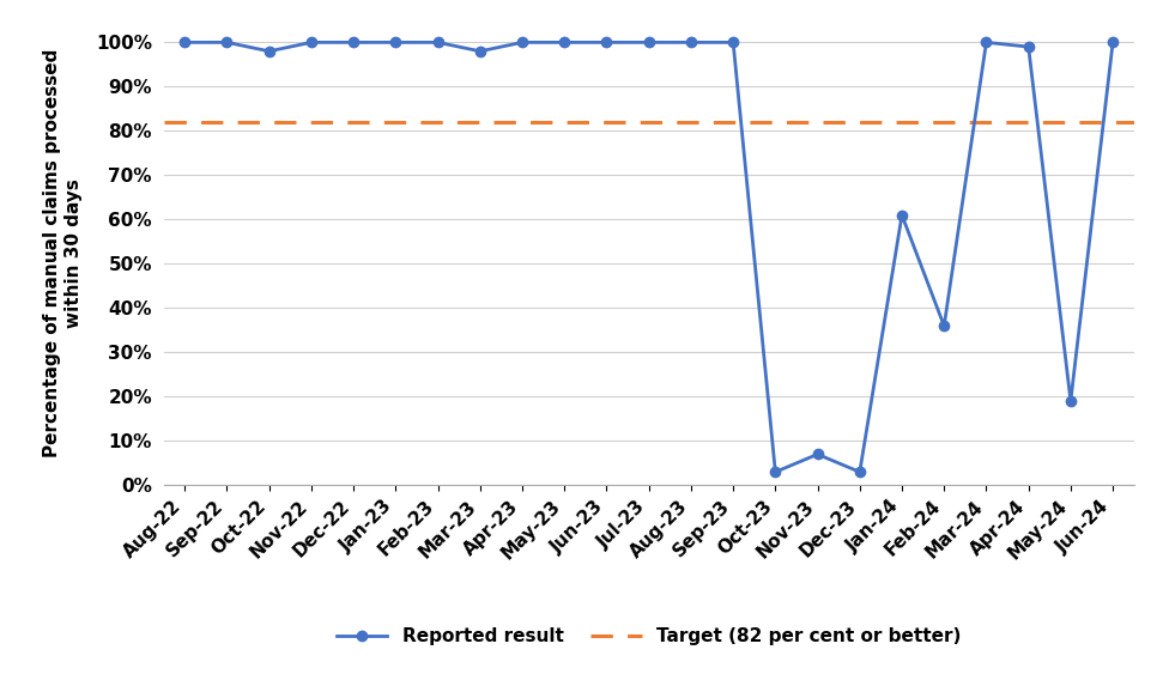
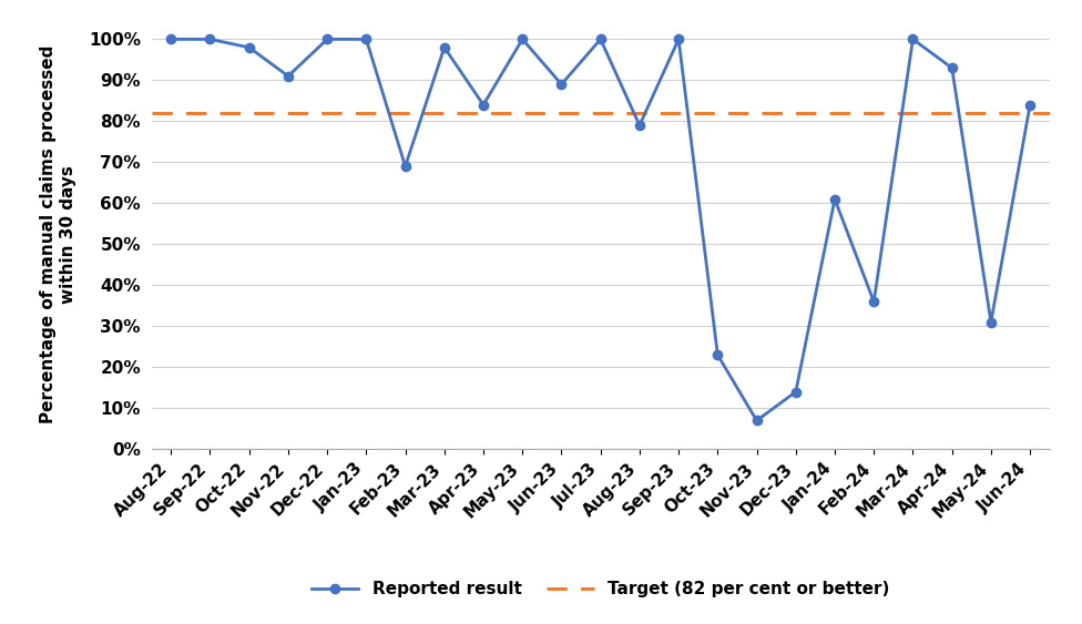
Nov-22: 100% -> 91%
Feb-23: 100% -> 69%
Apr-23: 100% -> 84%
Jun-23: 100% -> 89%
Aug-23: 100% -> 79%
Oct-23: 3% -> 23%
Dec-23: 3% -> 14%
Apr-24: 99% -> 93%
May-24: 19% -> 31%
Jun-24: 100% -> 84%
